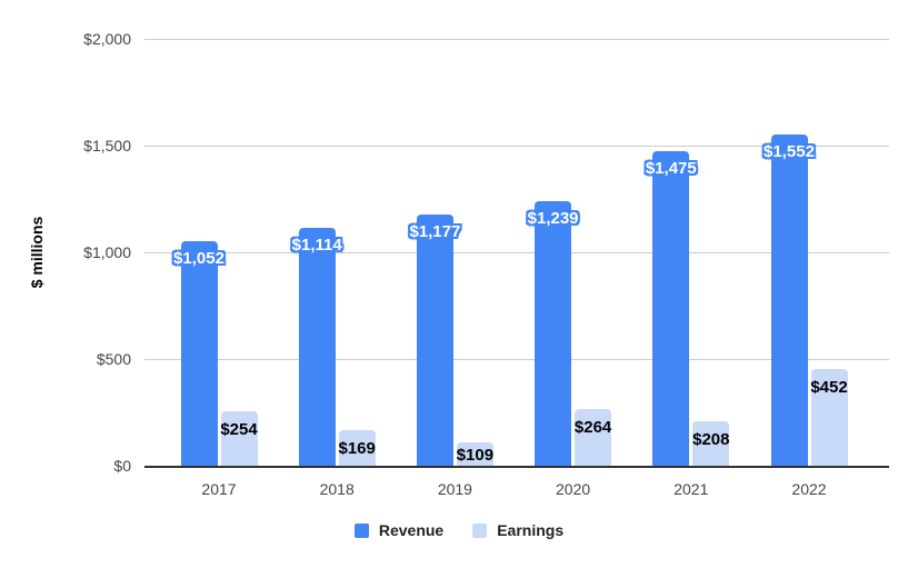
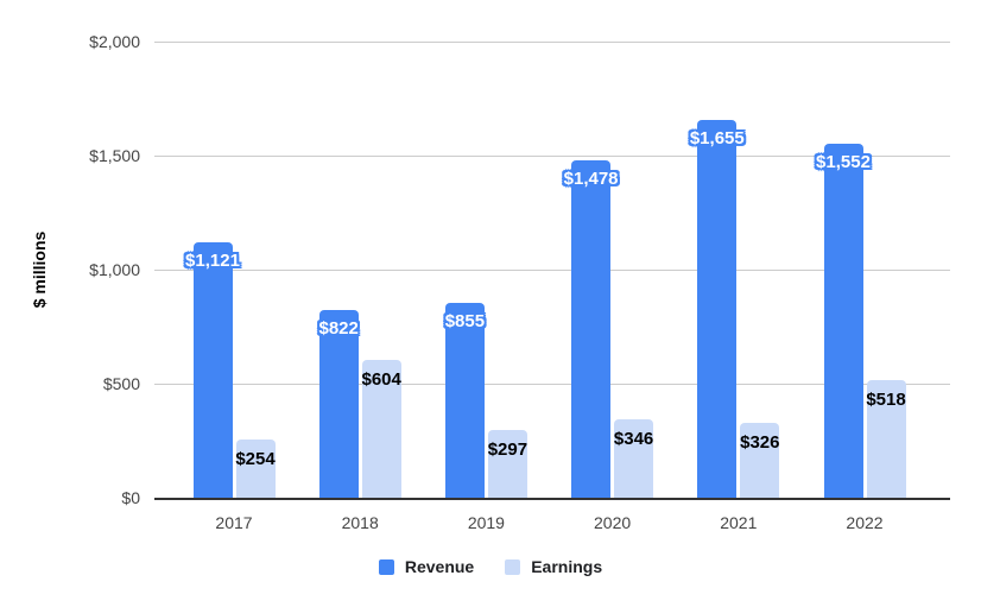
Revenue/2017: $1,052 -> $1,121
Revenue/2018: $1,114 -> $822
Earnings/2018: $169 -> $604
Revenue/2019: $1,177 -> $855
Earnings/2019: $109 -> $297
Revenue/2020: $1,239 -> $1,478
Earnings/2020: $264 -> $346
Revenue/2021: $1,475 -> $1,655
Earnings/2021: $208 -> $326
Earnings/2022: $452 -> $518
